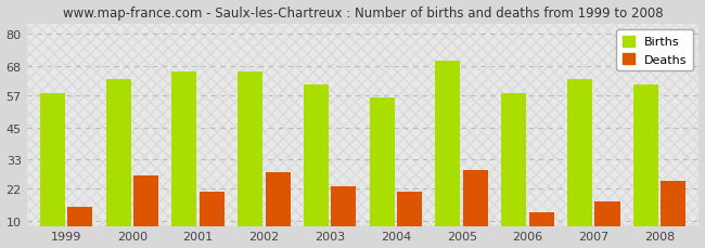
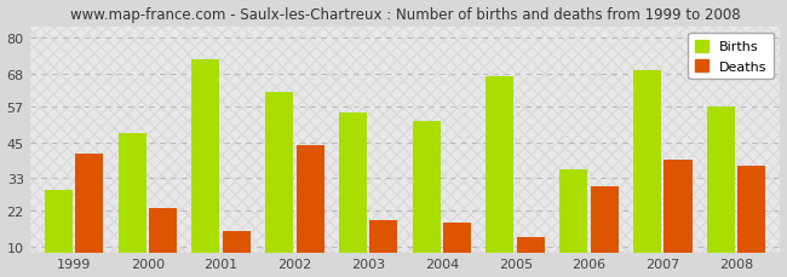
Births/1999: 58 -> 29
Deaths/1999: 15 -> 41
Births/2000: 63 -> 48
Deaths/2000: 27 -> 23
Births/2001: 66 -> 73
Deaths/2001: 21 -> 15
Births/2002: 66 -> 62
Deaths/2002: 28 -> 44
Births/2003: 61 -> 55
Deaths/2003: 23 -> 19
Births/2004: 56 -> 52
Deaths/2004: 21 -> 18
Births/2005: 70 -> 67
Deaths/2005: 29 -> 13
Births/2006: 58 -> 36
Deaths/2006: 13 -> 30
Births/2007: 63 -> 69
Deaths/2007: 17 -> 39
Births/2008: 61 -> 57
Deaths/2008: 25 -> 37
